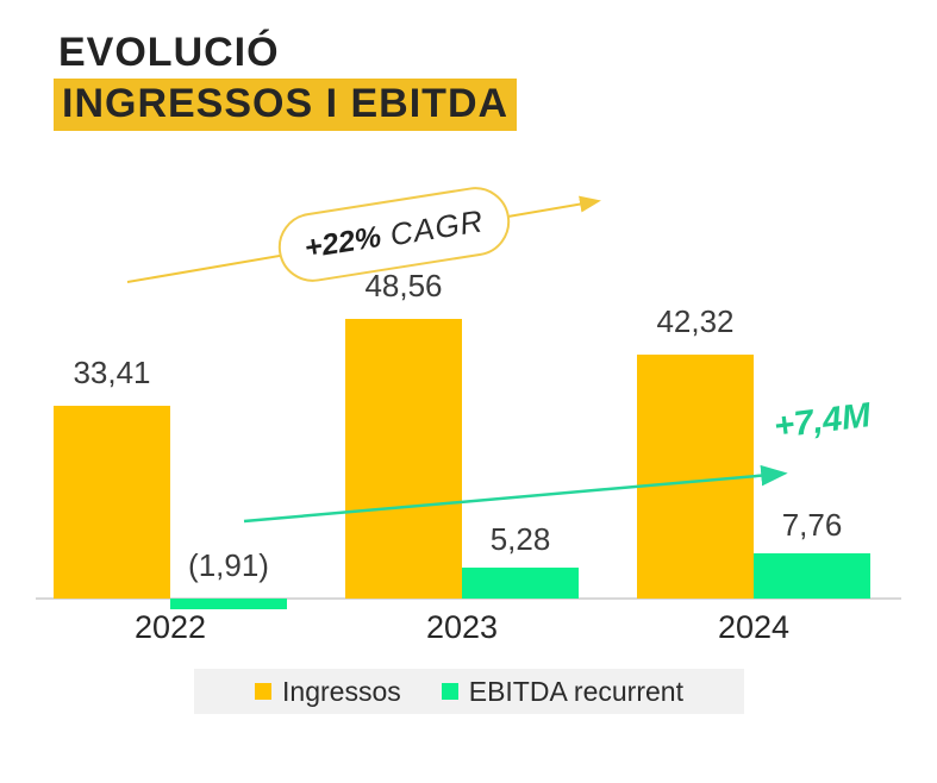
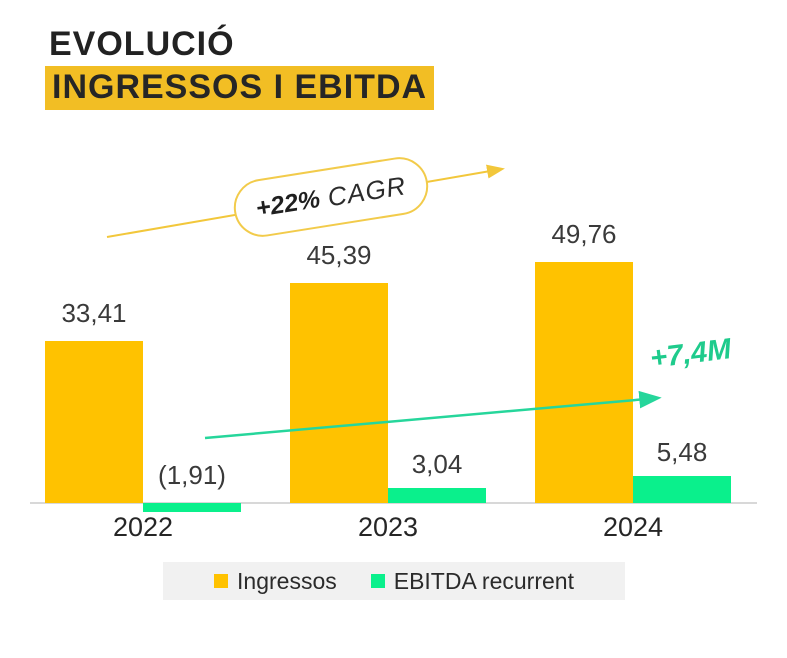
Ingressos/2023: 48,56 -> 45,39
EBITDA recurrent/2023: 5,28 -> 3,04
Ingressos/2024: 42,32 -> 49,76
EBITDA recurrent/2024: 7,76 -> 5,48
